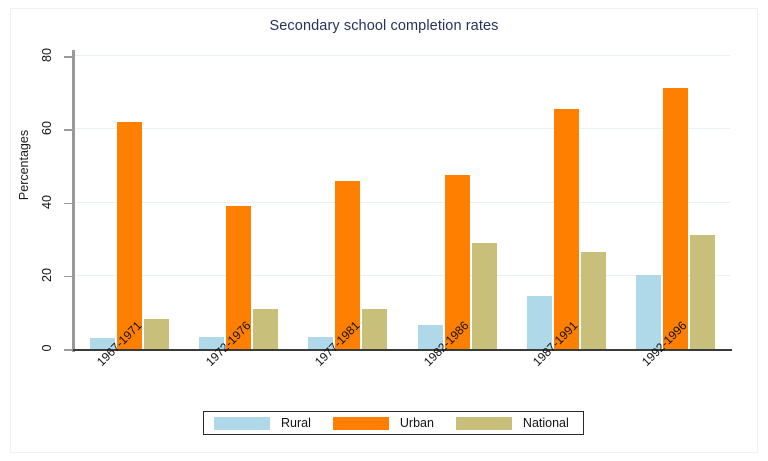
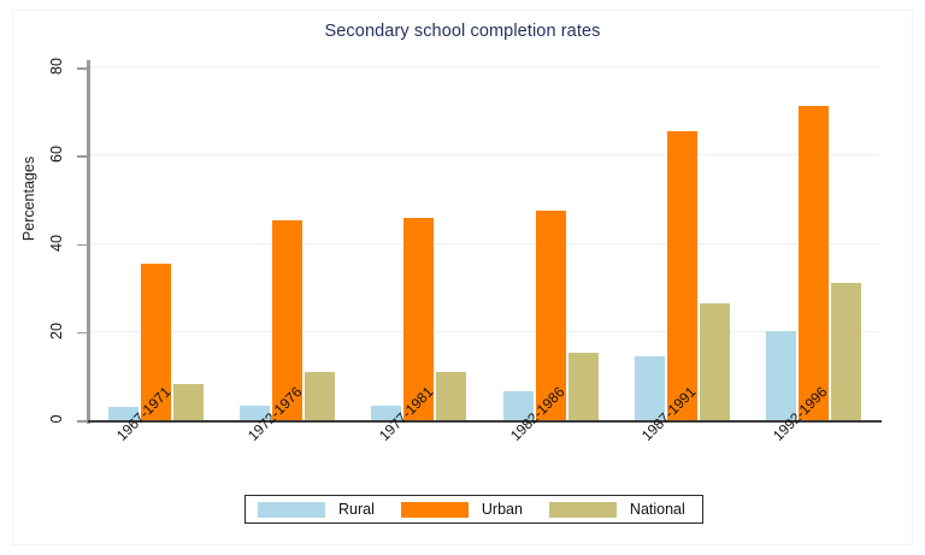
Urban/1967-1971: 62 -> 36
Urban/1972-1976: 39 -> 45
National/1982-1986: 29 -> 15
